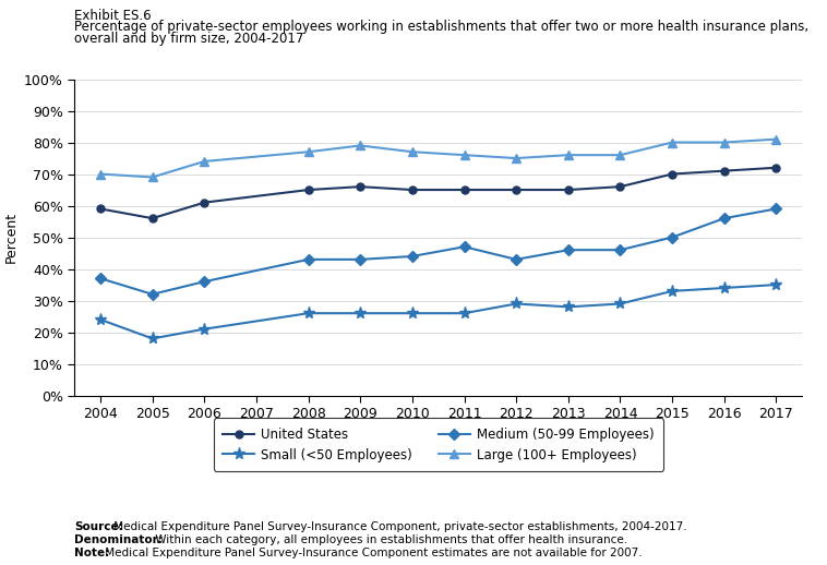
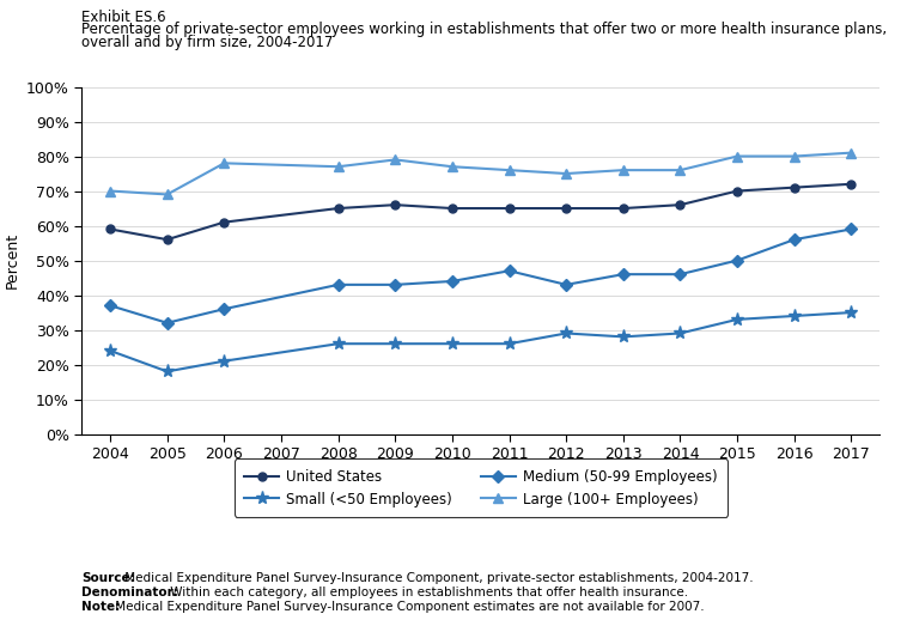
Large (100+ Employees)/2006: 74% -> 78%
